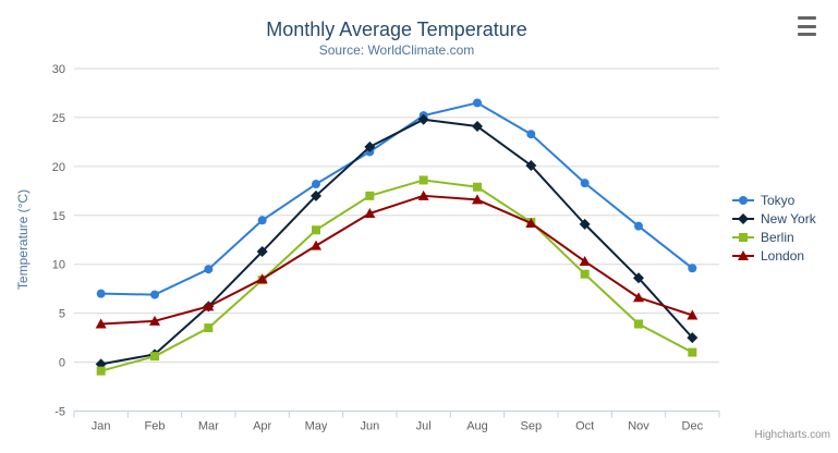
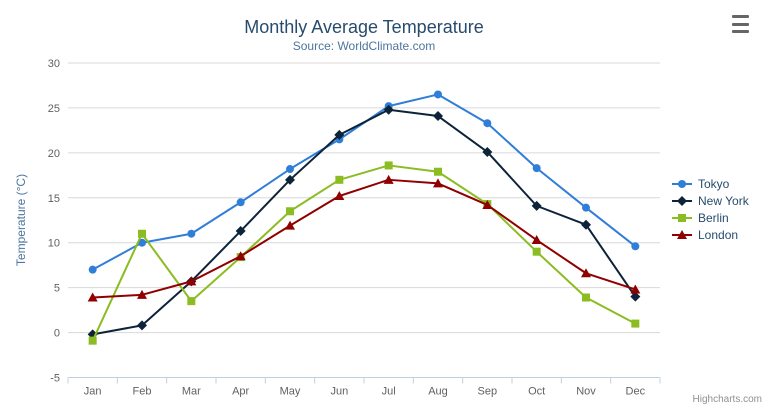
Tokyo/Feb: 7 -> 10
Berlin/Feb: 1 -> 11
Tokyo/Mar: 10 -> 11
New York/Nov: 9 -> 12
New York/Dec: 2 -> 4
